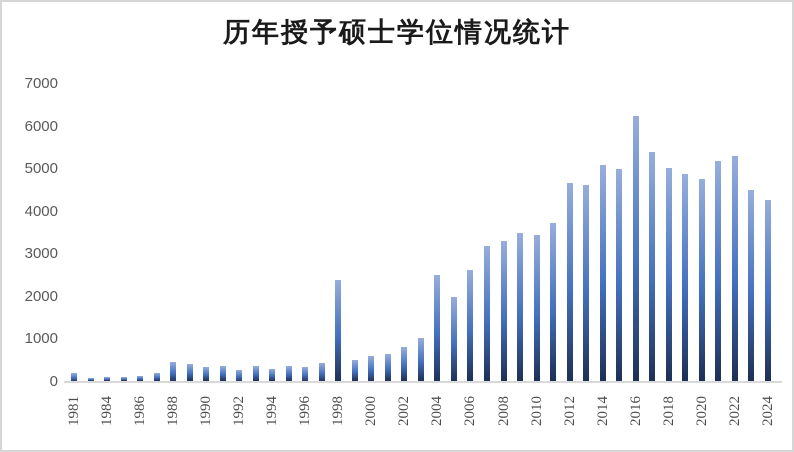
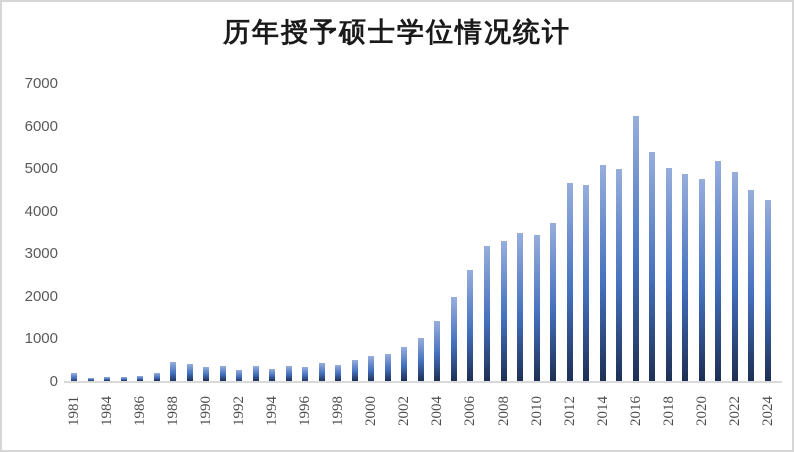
1998: 2400 -> 400
2004: 2500 -> 1400
2022: 5300 -> 4900
